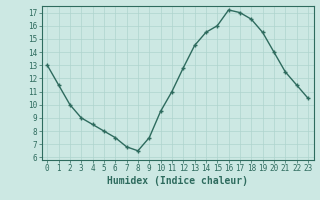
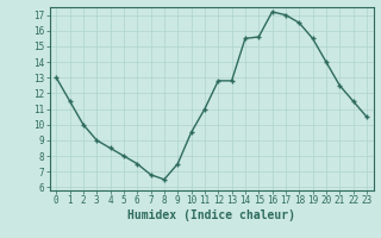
13: 14.5 -> 12.8
15: 16.0 -> 15.6
